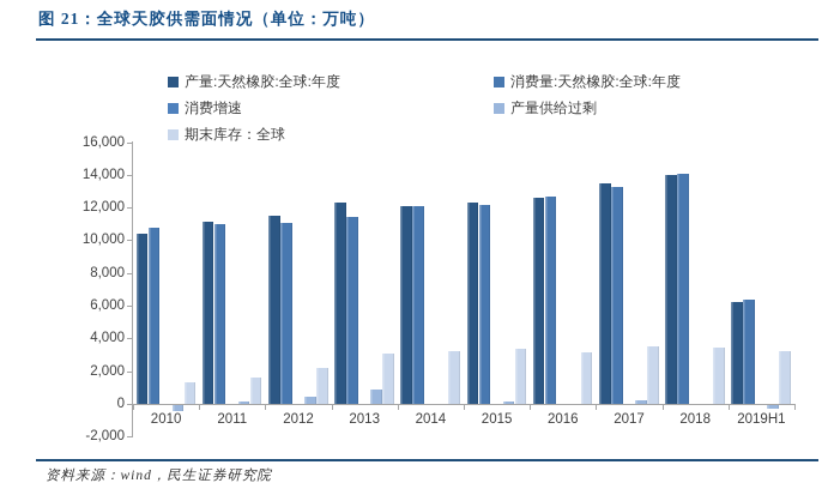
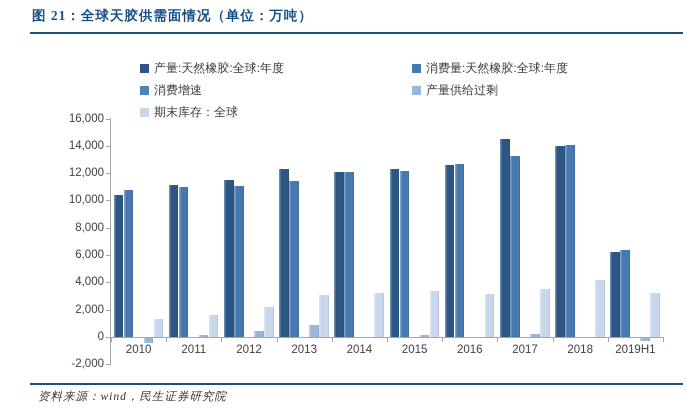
产量:天然橡胶:全球:年度/2017: 13500 -> 14500
期末库存：全球/2018: 3400 -> 4200
